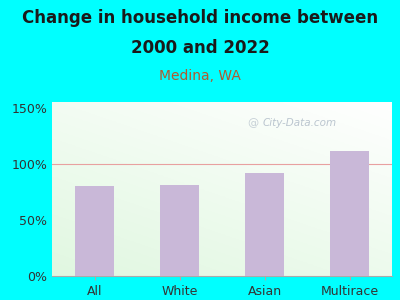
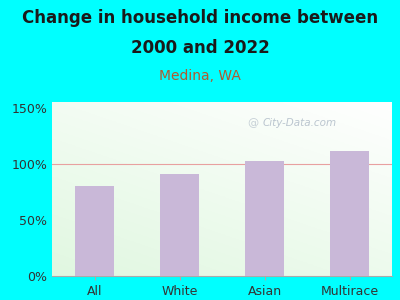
White: 81% -> 91%
Asian: 92% -> 102%
